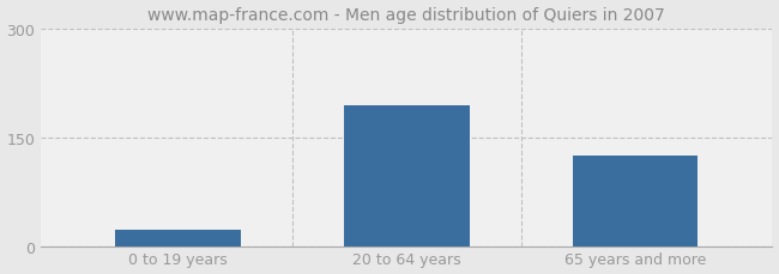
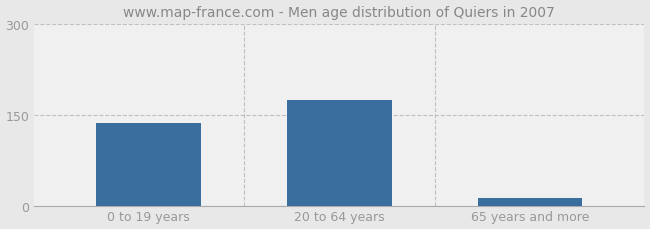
0 to 19 years: 22 -> 137
20 to 64 years: 194 -> 175
65 years and more: 124 -> 13
